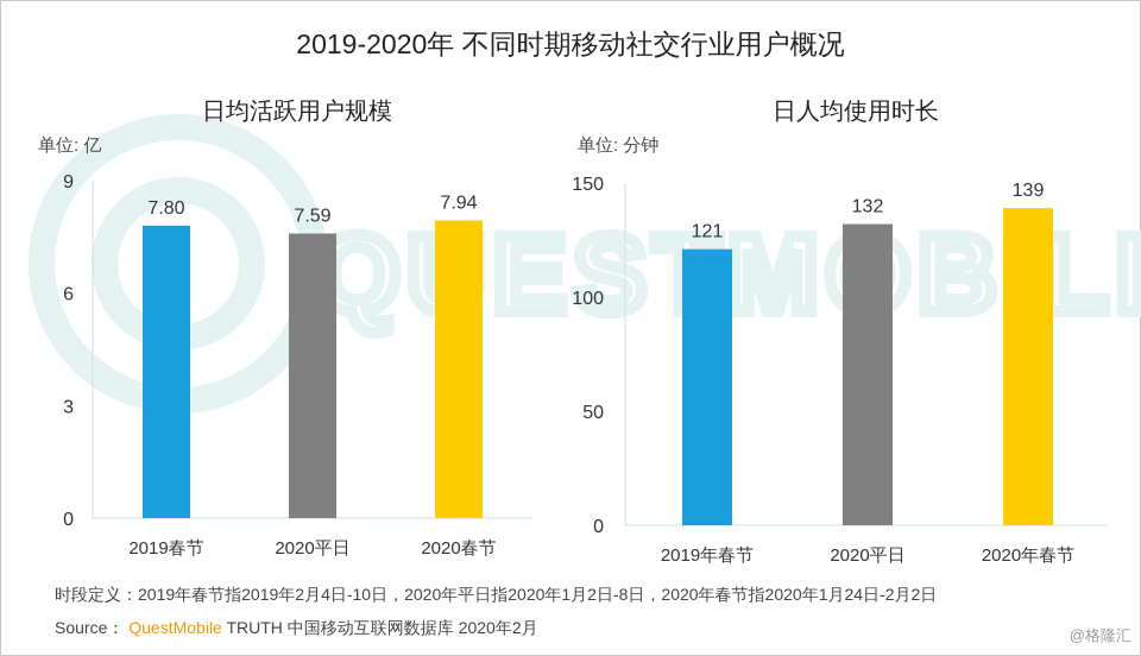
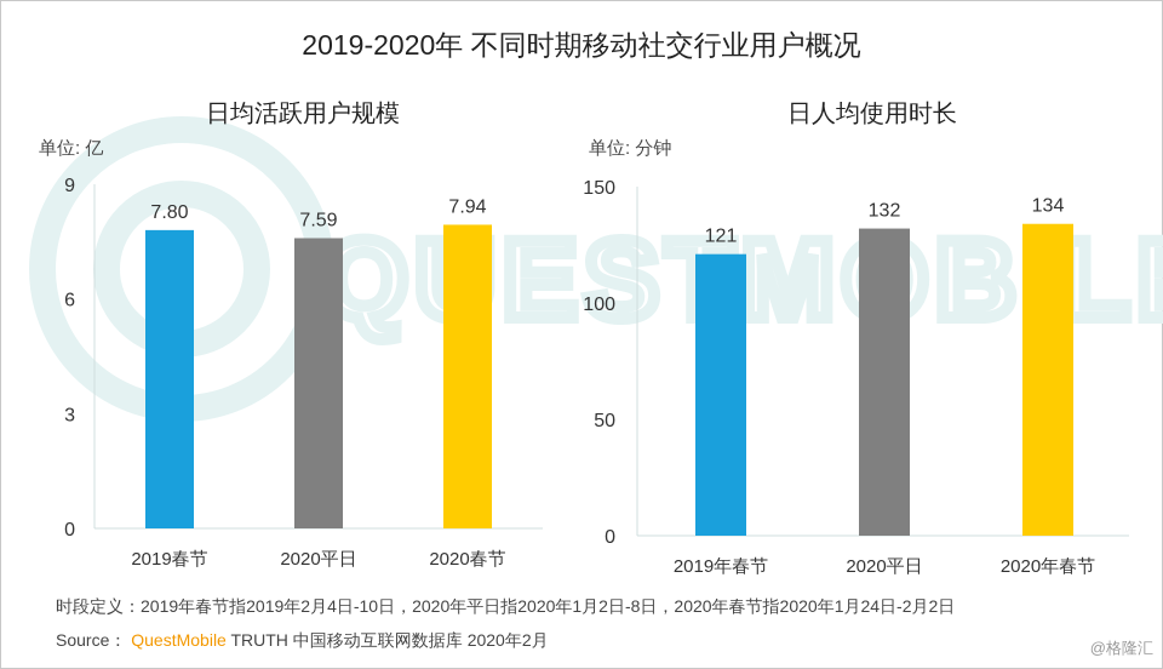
日人均使用时长/2020年春节: 139 -> 134
